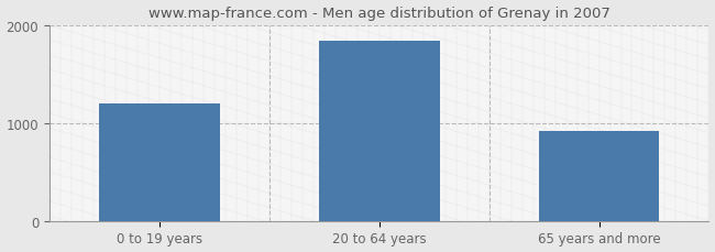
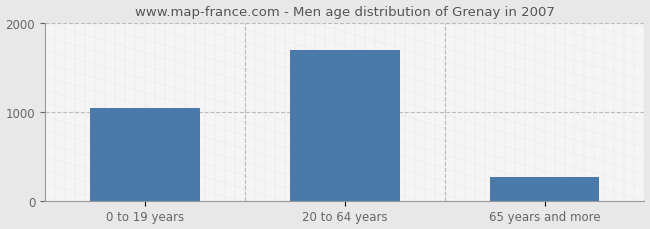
0 to 19 years: 1200 -> 1040
20 to 64 years: 1840 -> 1700
65 years and more: 920 -> 270
